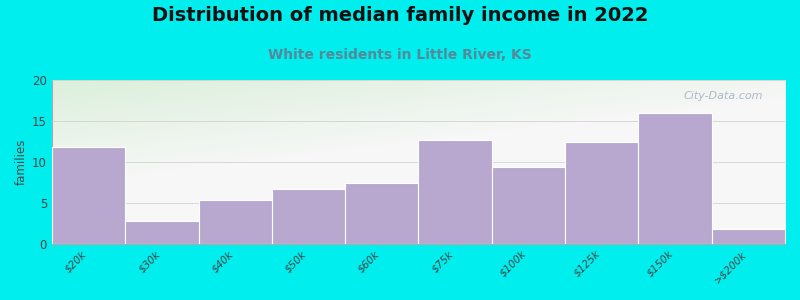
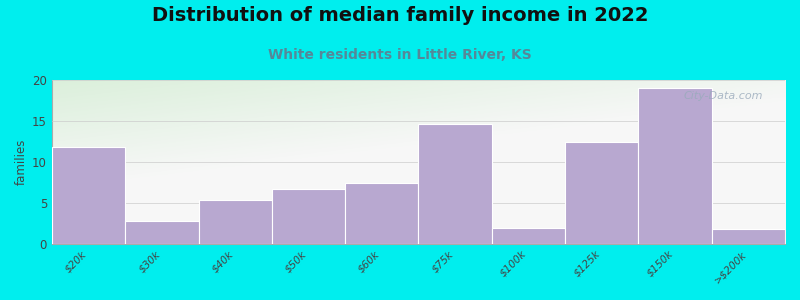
$75k: 12.7 -> 14.6
$100k: 9.4 -> 2.0
$150k: 16.0 -> 19.0
